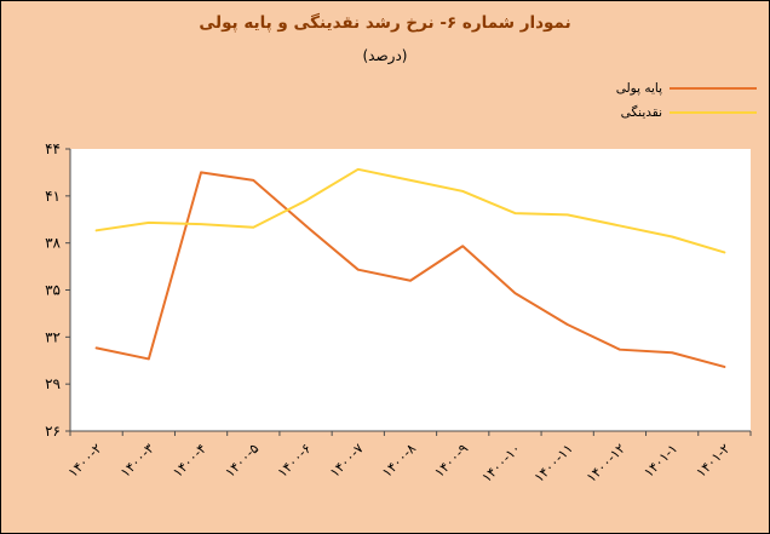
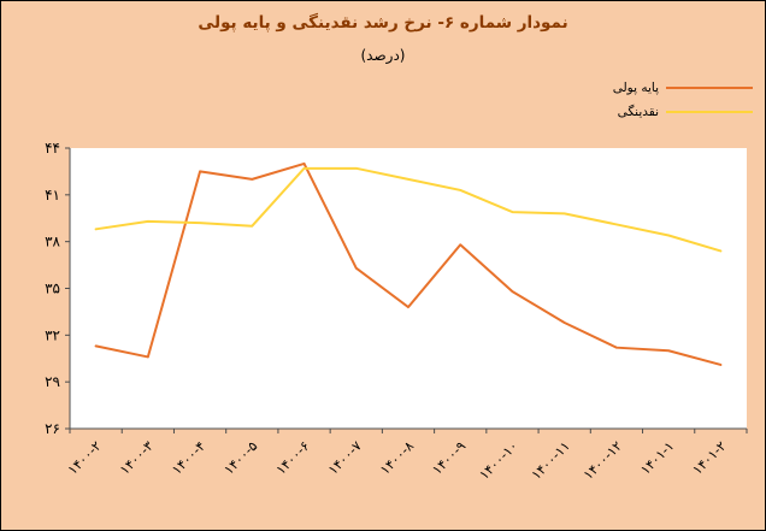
پایه پولی/۱۴۰۰-۶: 39.1 -> 43.0
نقدینگی/۱۴۰۰-۶: 40.7 -> 42.7
پایه پولی/۱۴۰۰-۸: 35.6 -> 33.8
